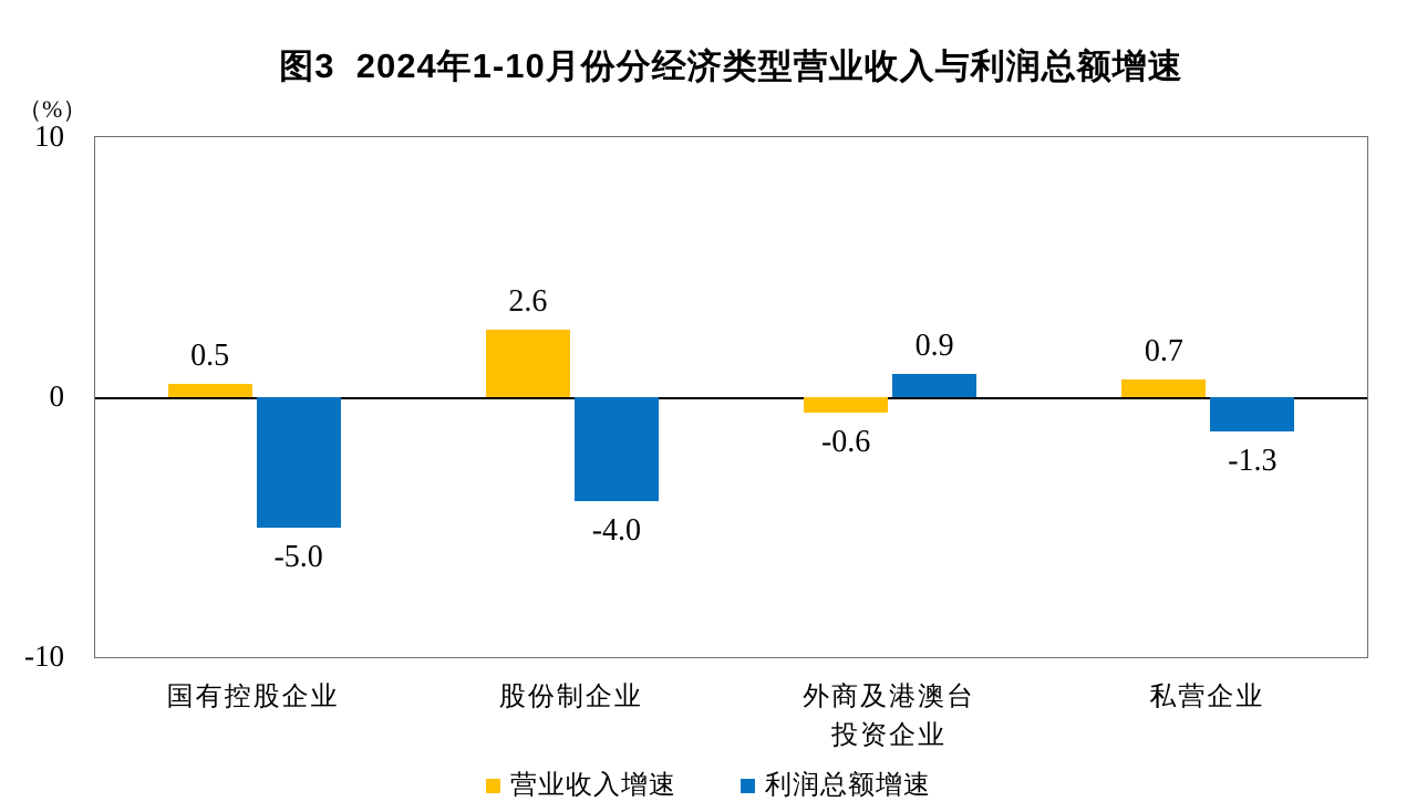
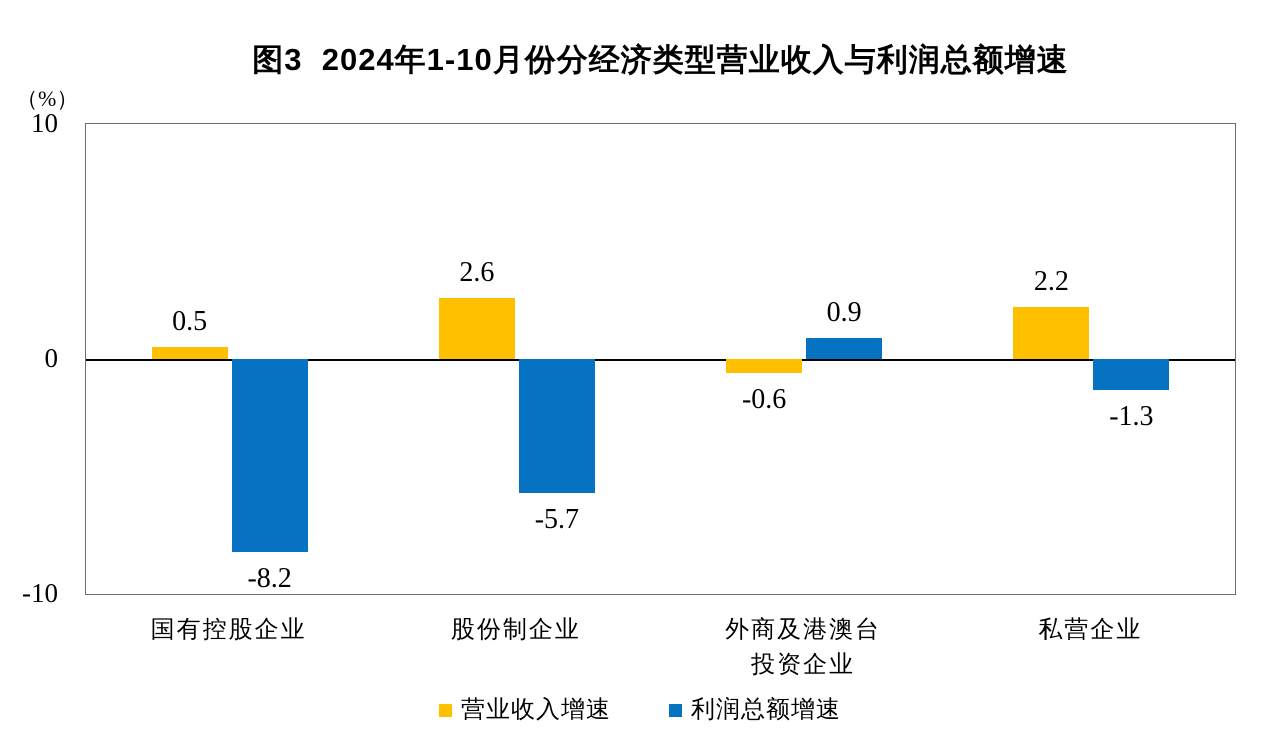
利润总额增速/国有控股企业: -5.0 -> -8.2
利润总额增速/股份制企业: -4.0 -> -5.7
营业收入增速/私营企业: 0.7 -> 2.2
